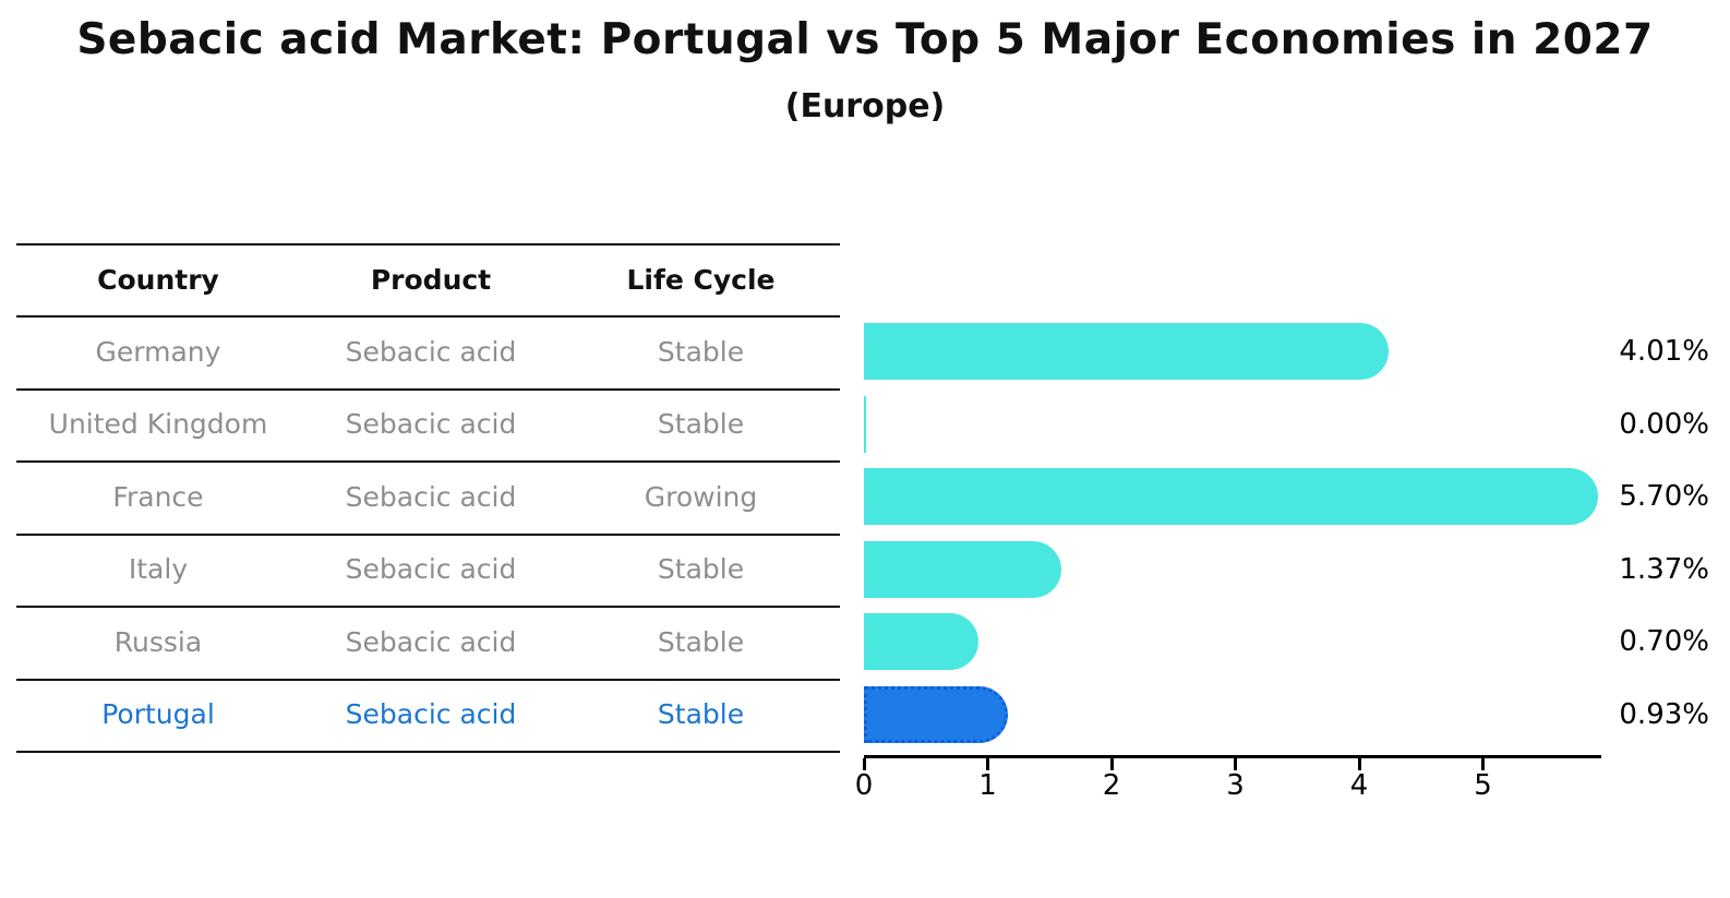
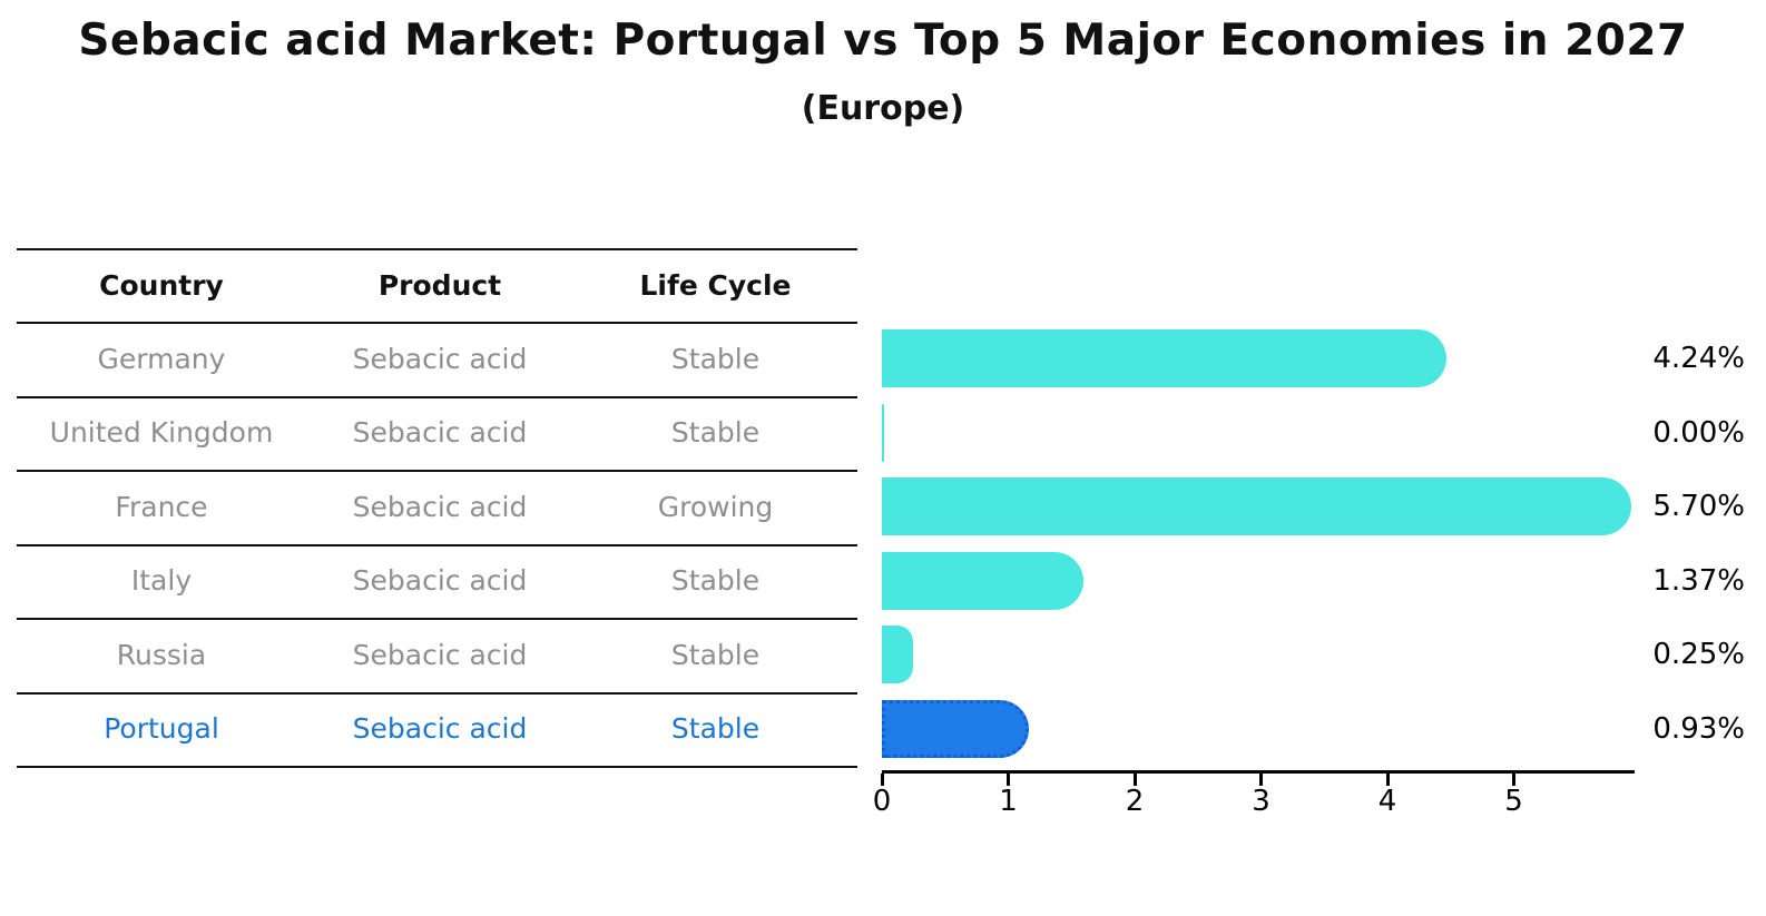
Germany: 4.01% -> 4.24%
Russia: 0.70% -> 0.25%
